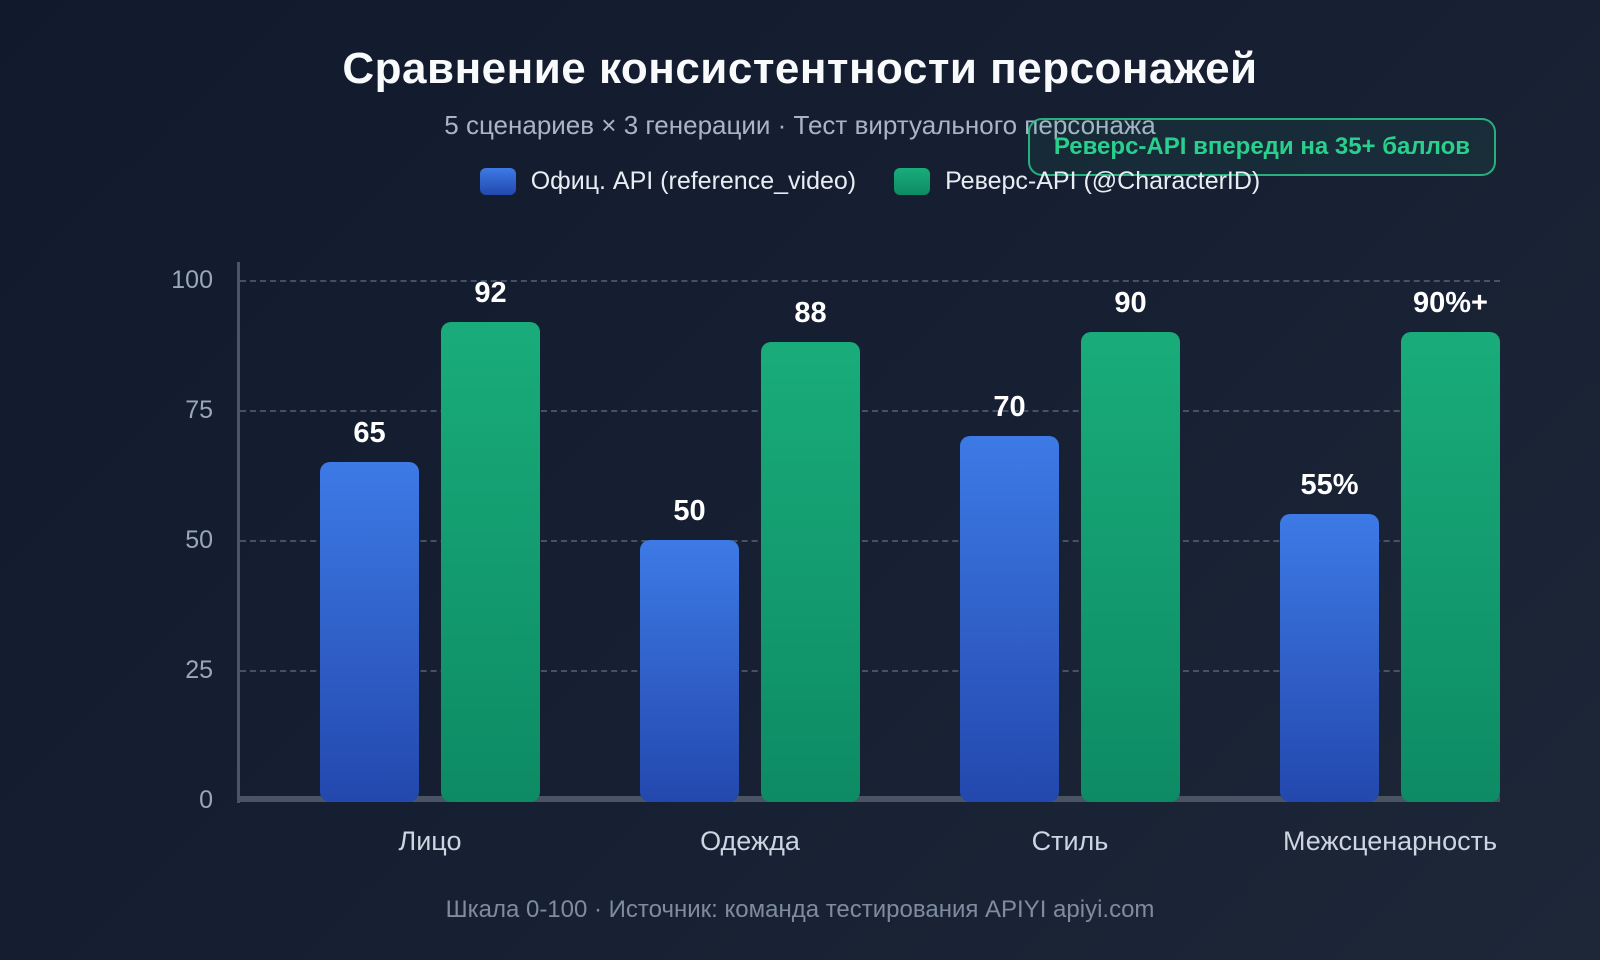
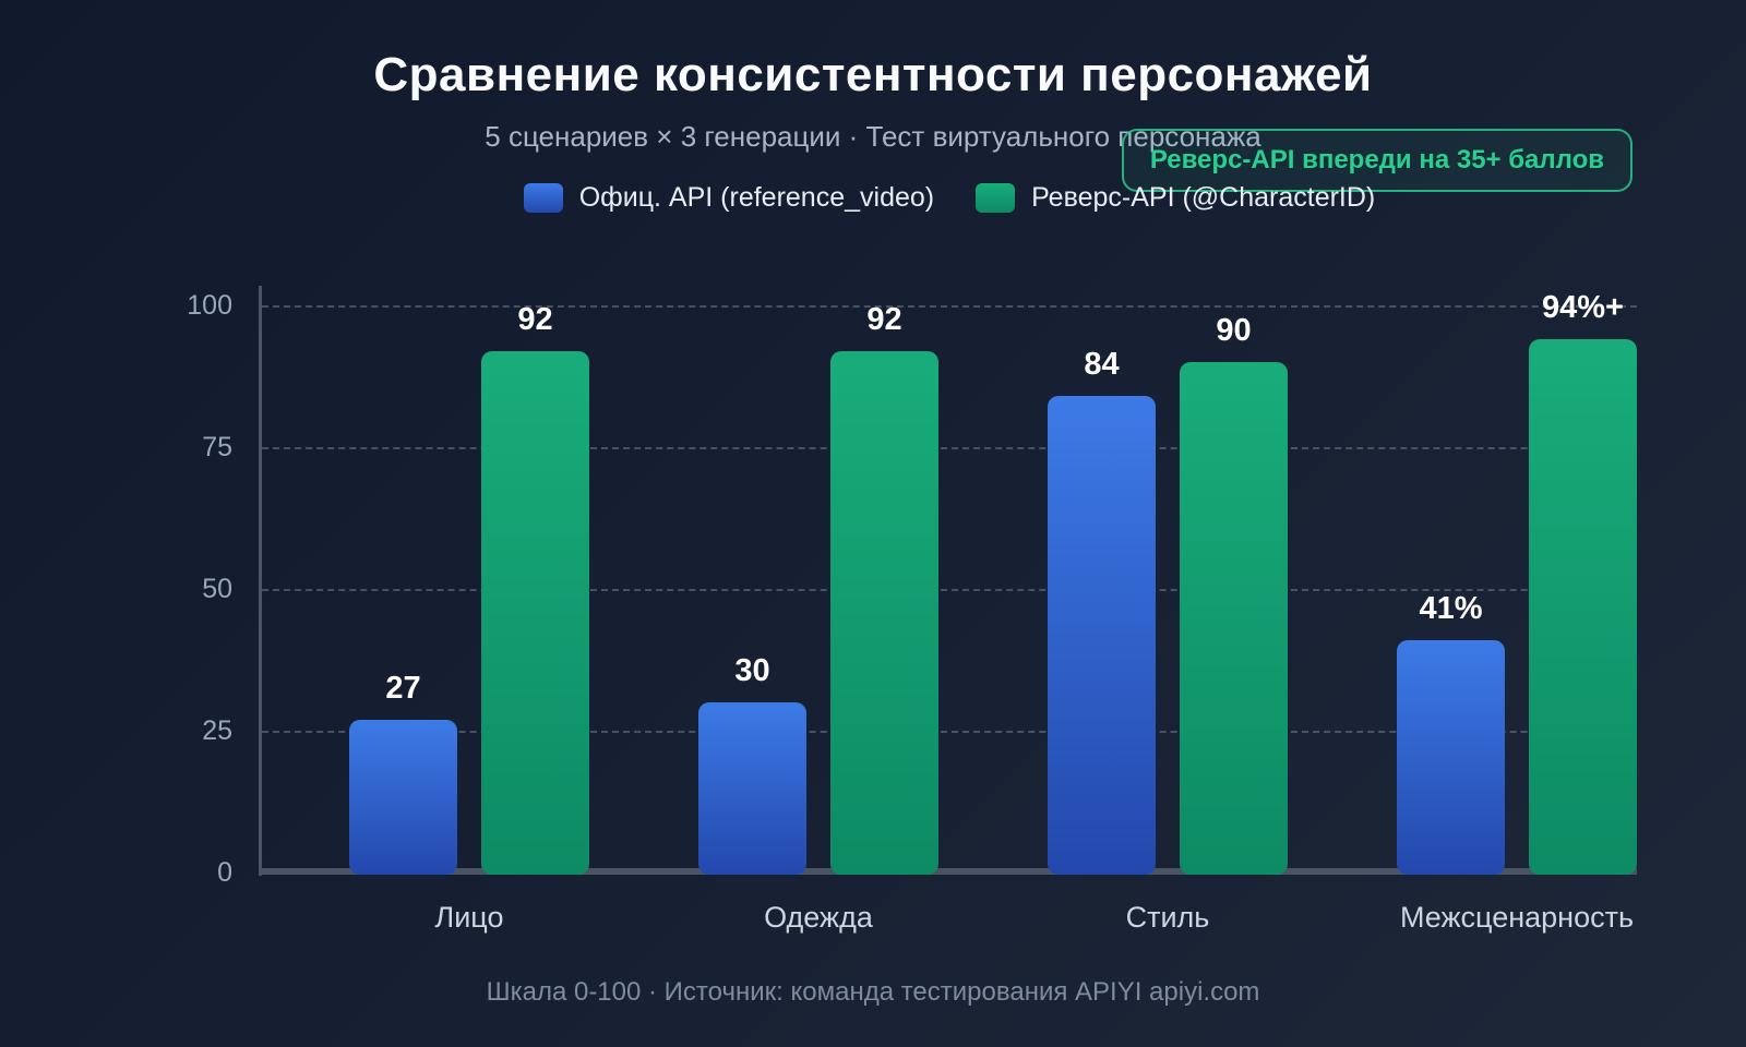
Офиц. API (reference_video)/Лицо: 65 -> 27
Офиц. API (reference_video)/Одежда: 50 -> 30
Реверс-API (@CharacterID)/Одежда: 88 -> 92
Офиц. API (reference_video)/Стиль: 70 -> 84
Офиц. API (reference_video)/Межсценарность: 55% -> 41%
Реверс-API (@CharacterID)/Межсценарность: 90 -> 94
